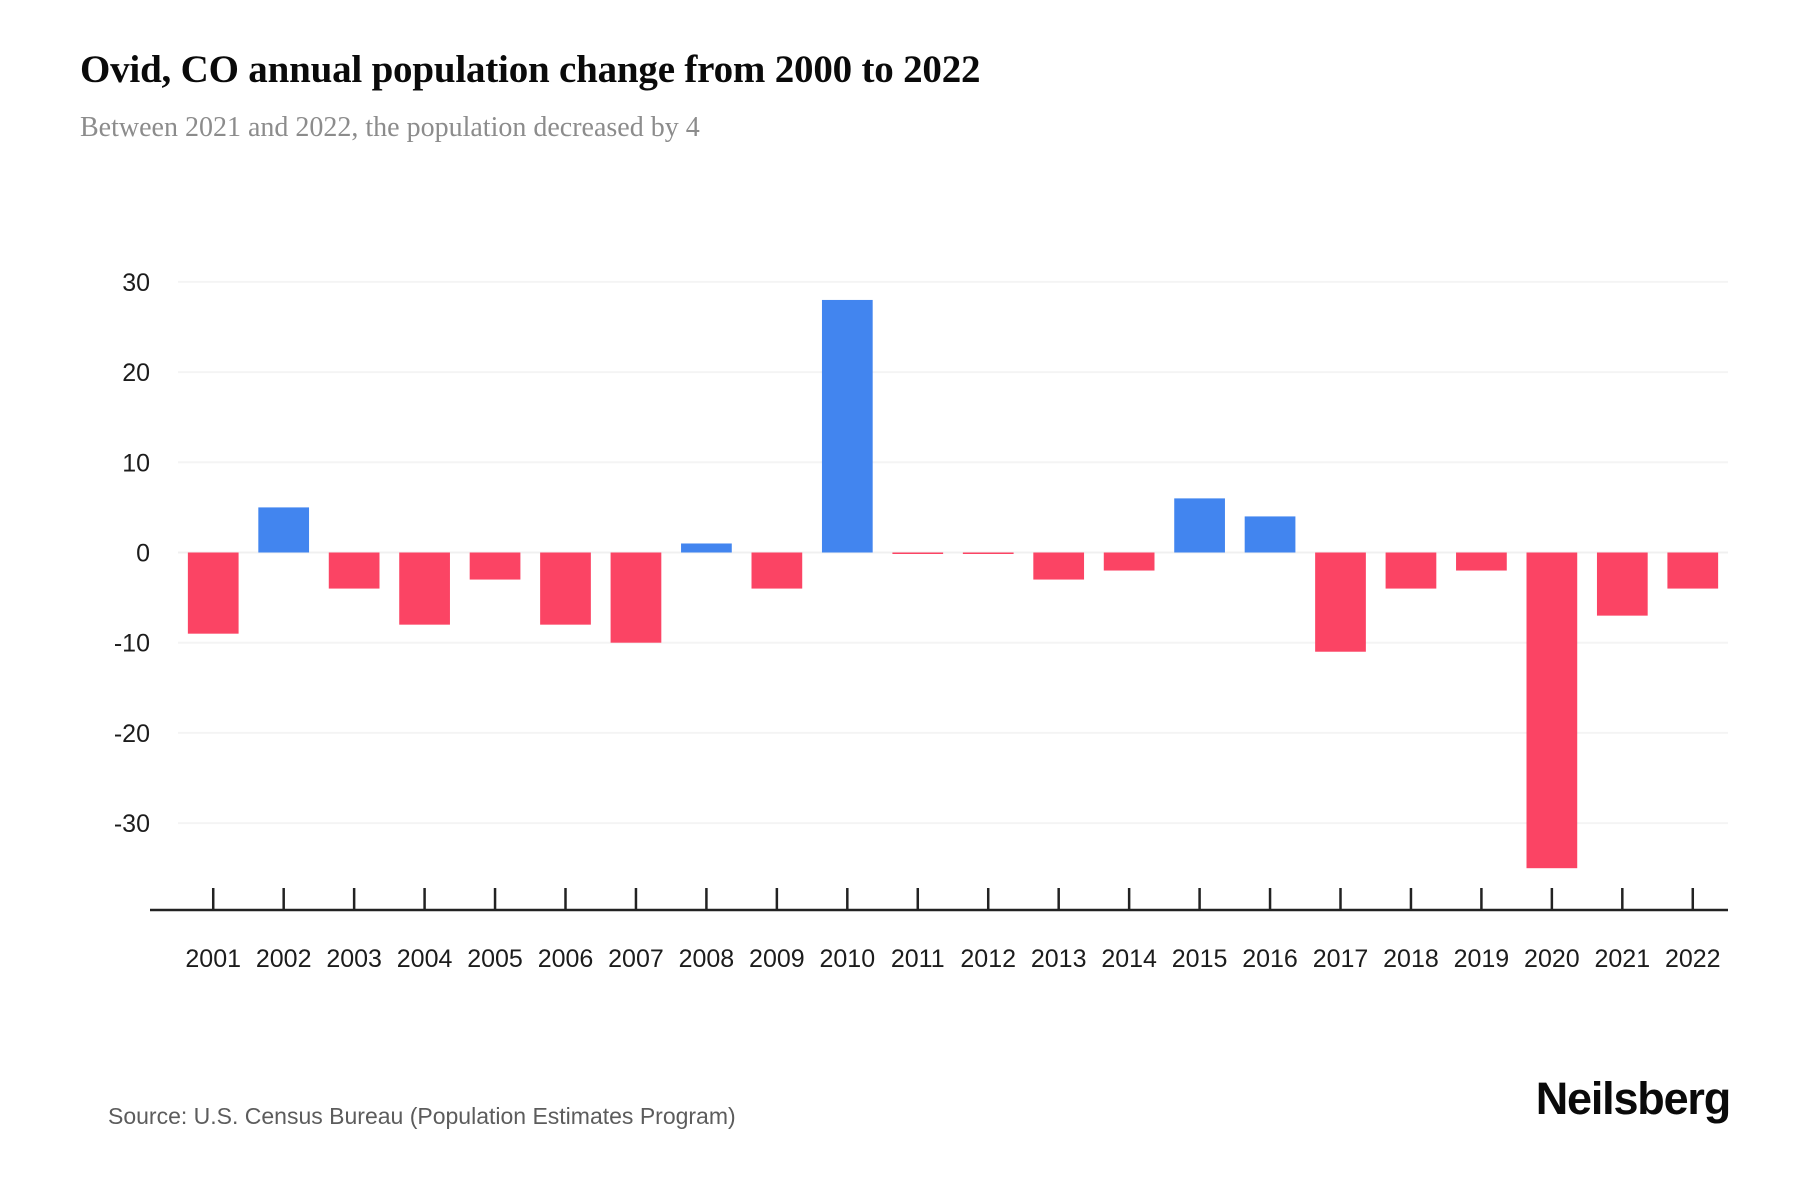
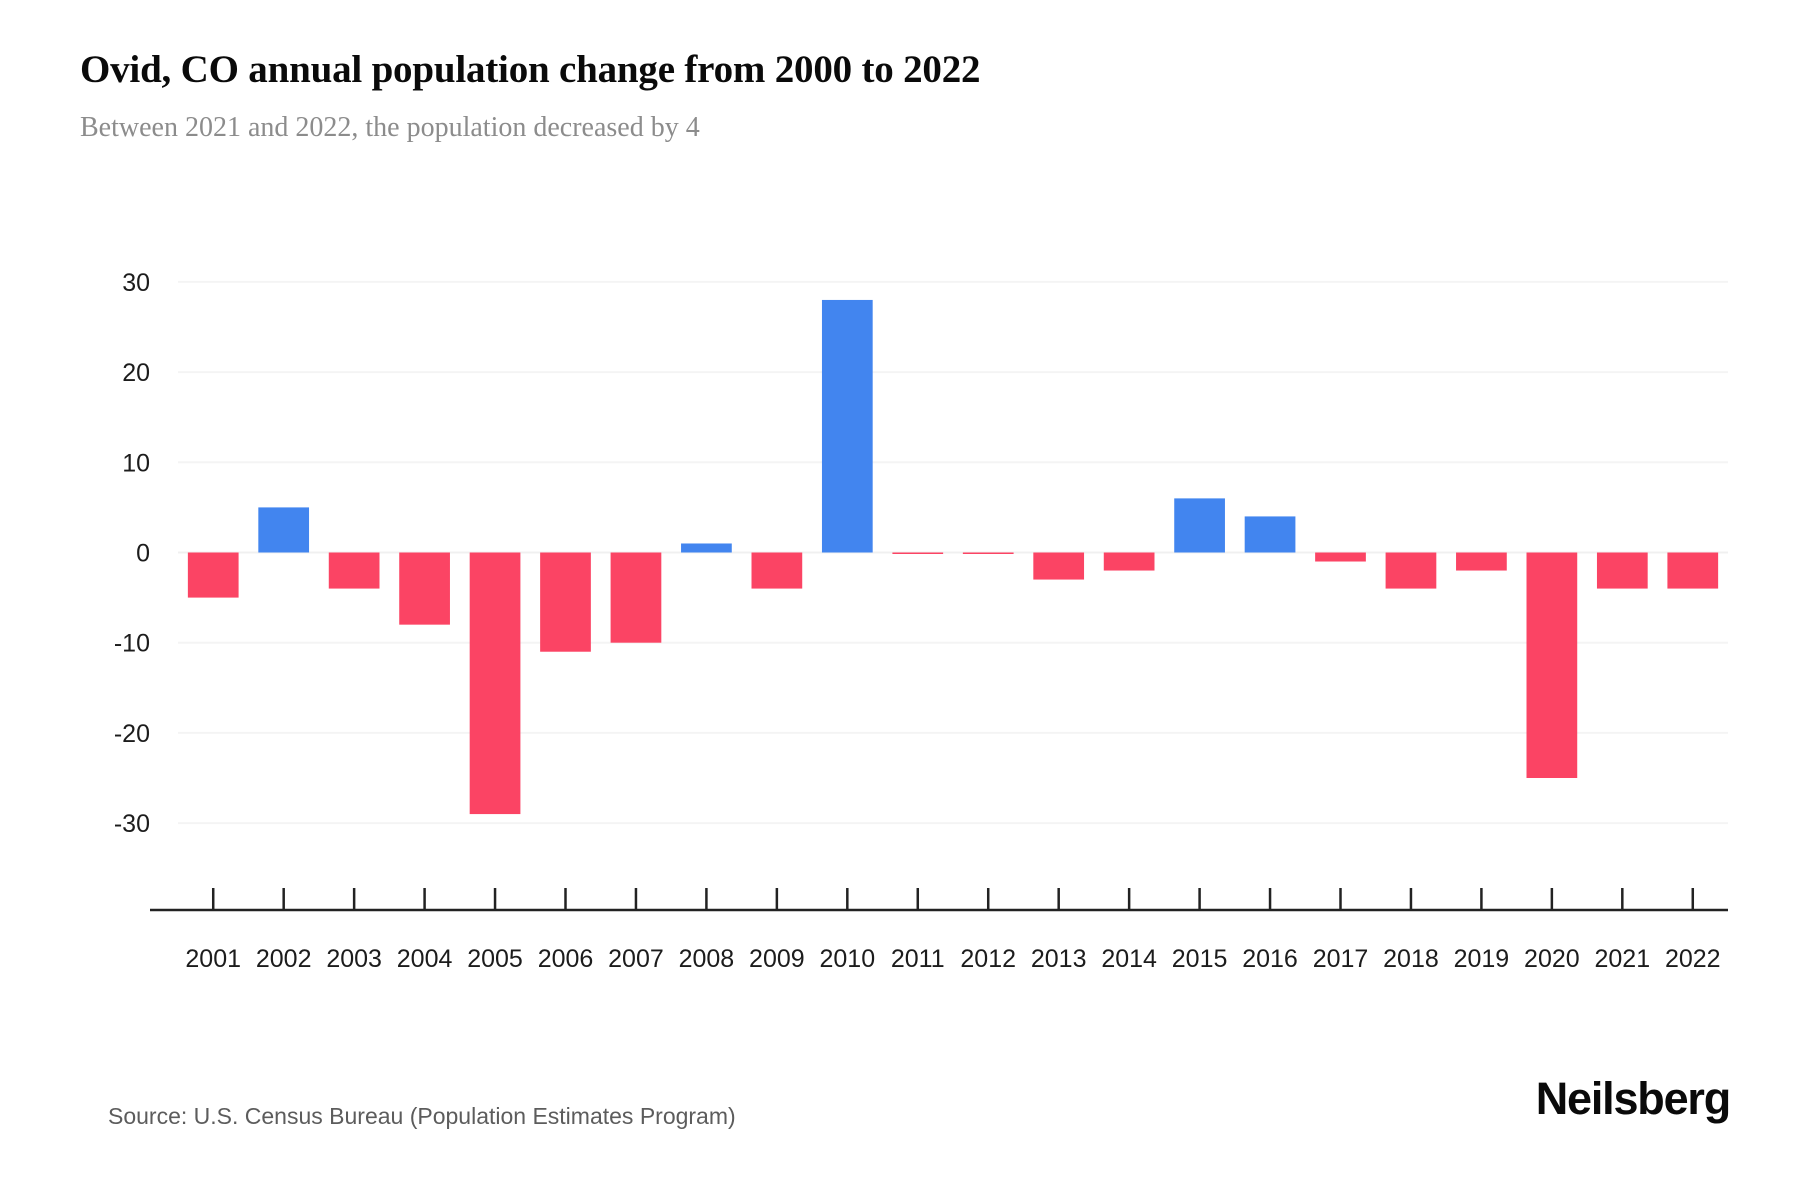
2001: -9 -> -5
2005: -3 -> -29
2006: -8 -> -11
2017: -11 -> -1
2020: -35 -> -25
2021: -7 -> -4
